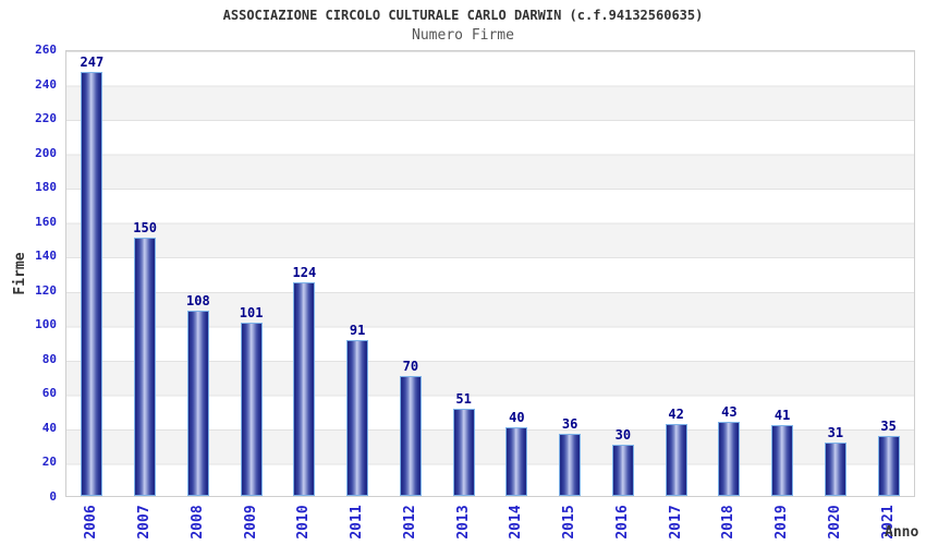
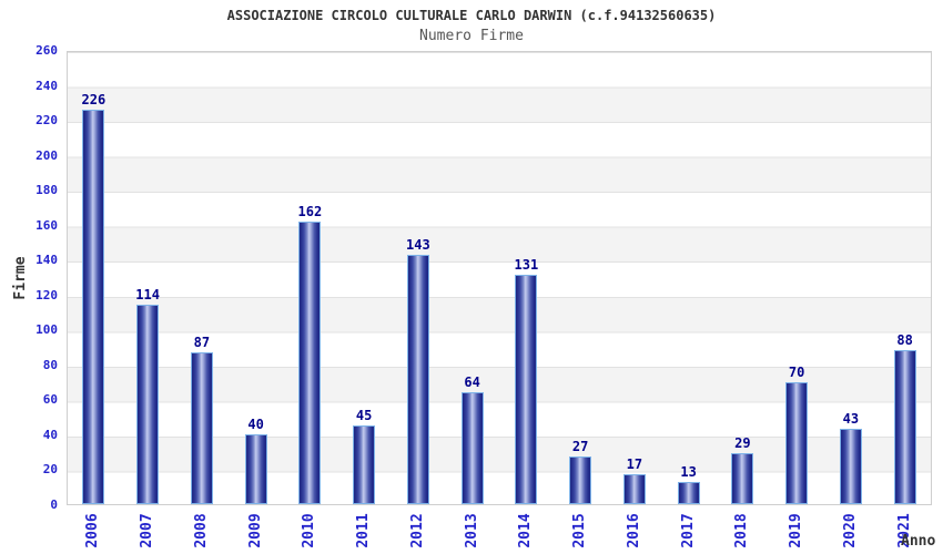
2006: 247 -> 226
2007: 150 -> 114
2008: 108 -> 87
2009: 101 -> 40
2010: 124 -> 162
2011: 91 -> 45
2012: 70 -> 143
2013: 51 -> 64
2014: 40 -> 131
2015: 36 -> 27
2016: 30 -> 17
2017: 42 -> 13
2018: 43 -> 29
2019: 41 -> 70
2020: 31 -> 43
2021: 35 -> 88
